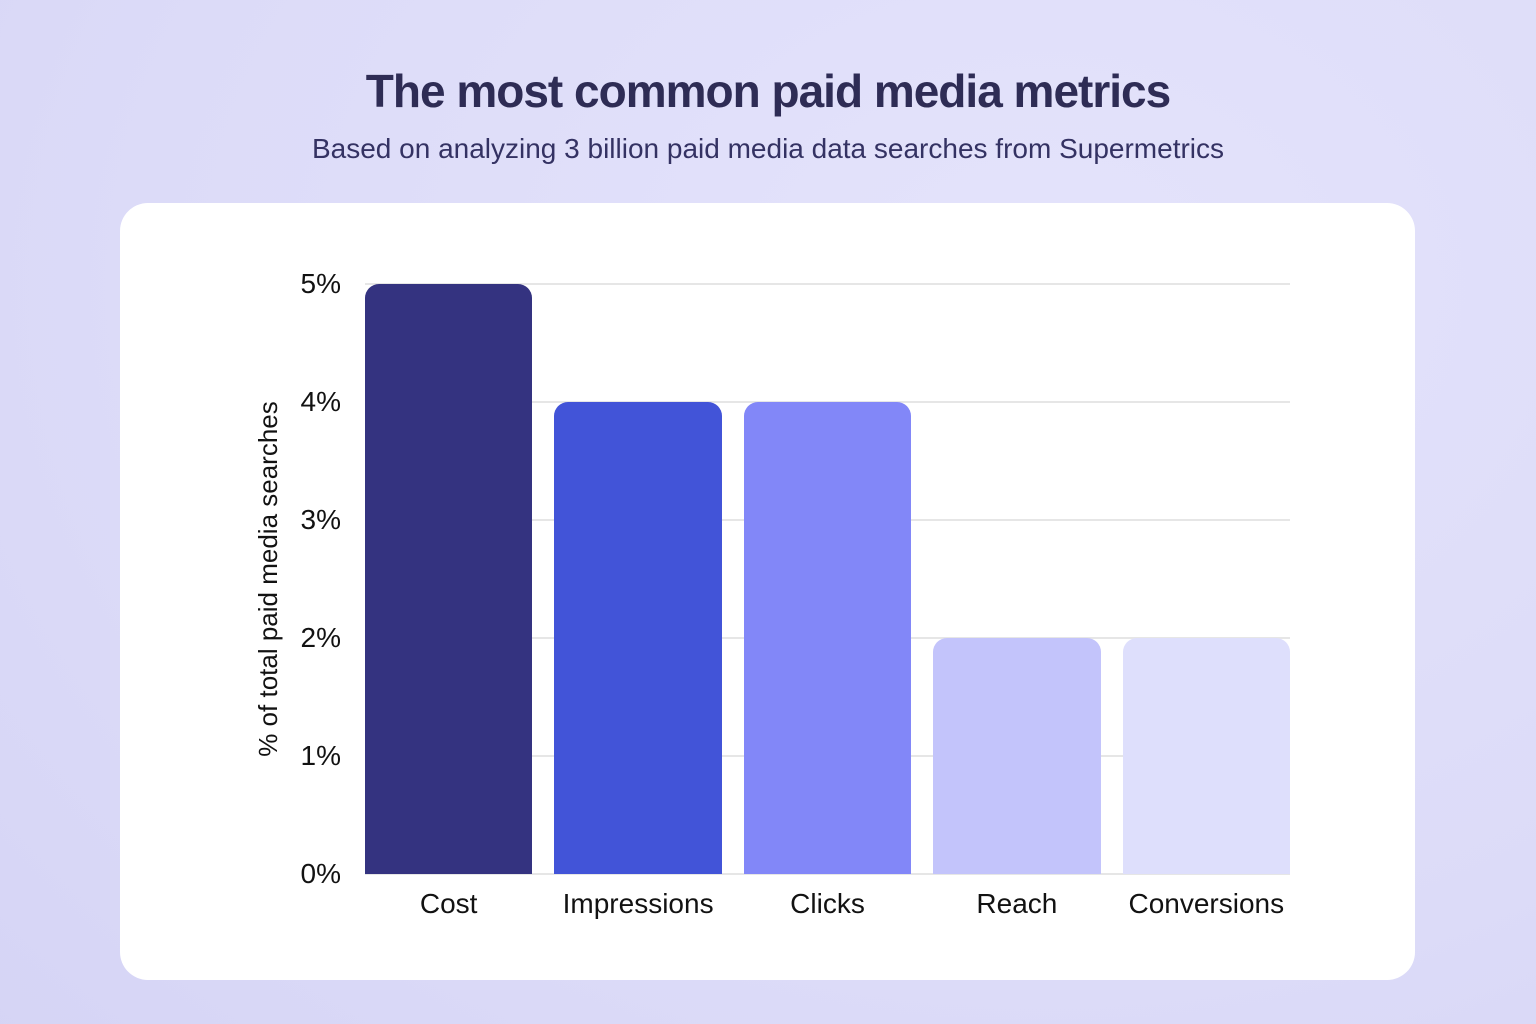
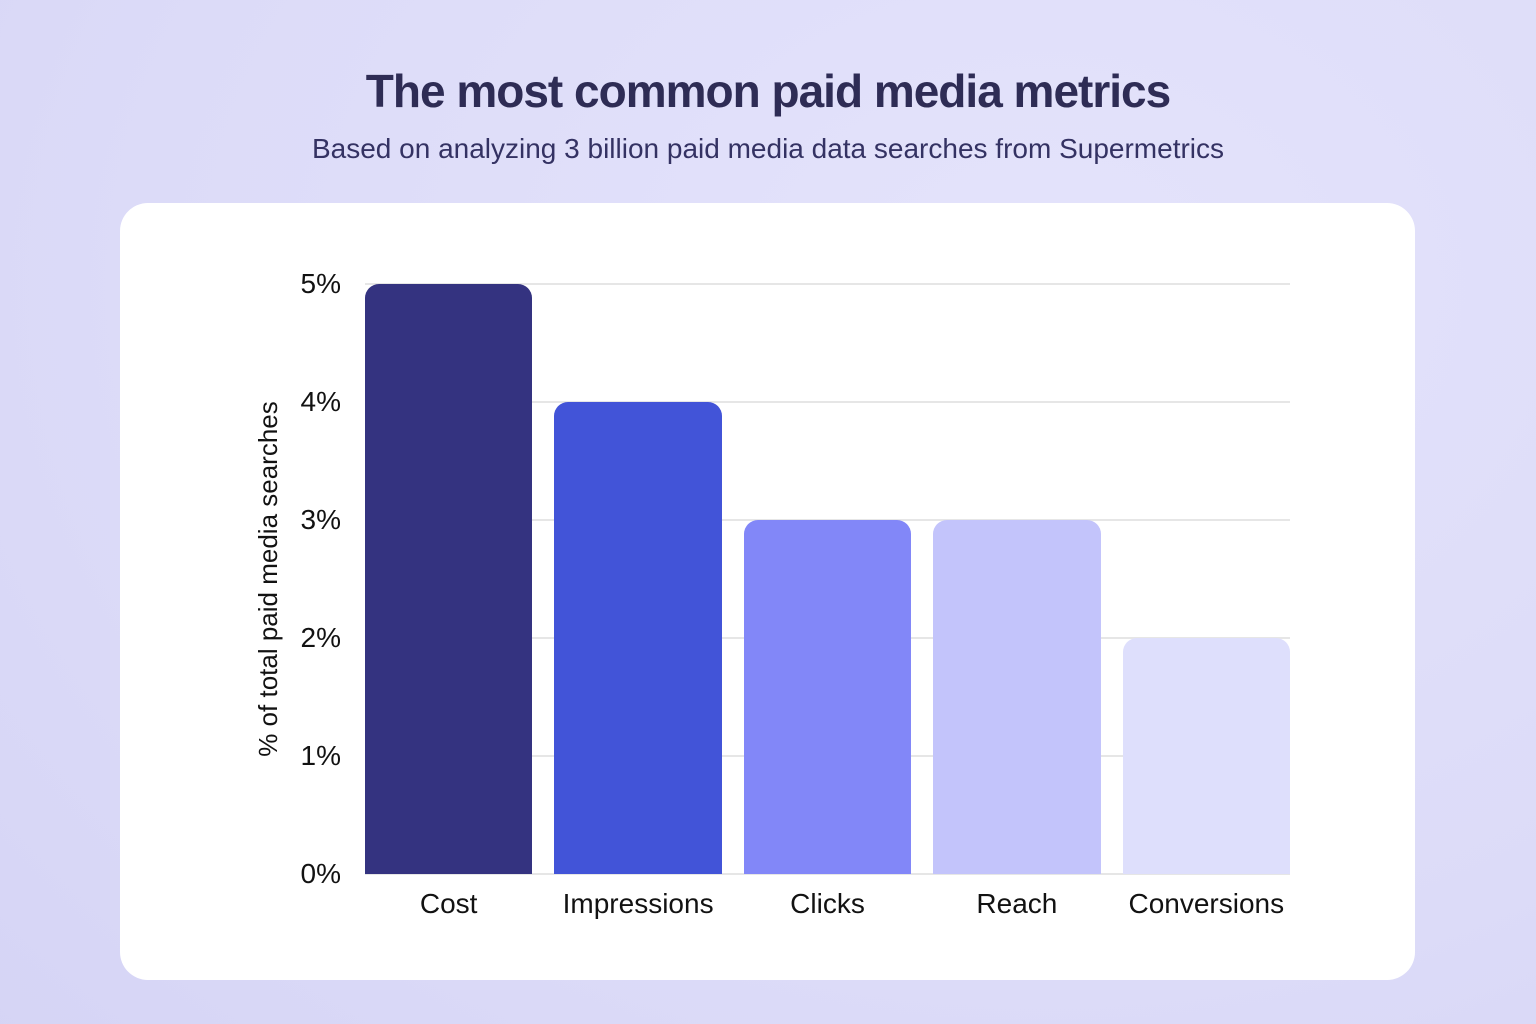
Clicks: 4% -> 3%
Reach: 2% -> 3%
